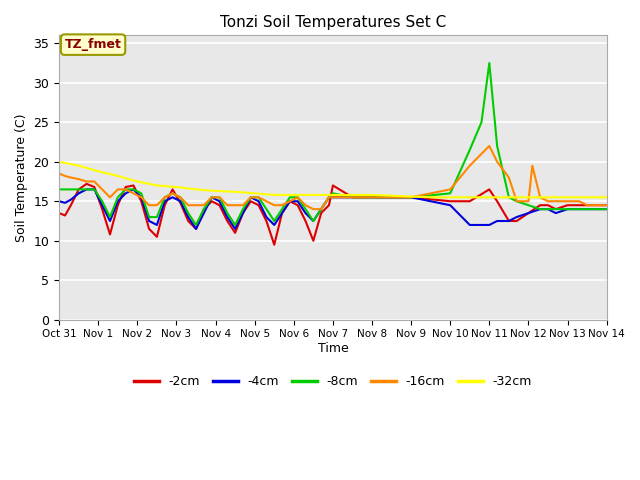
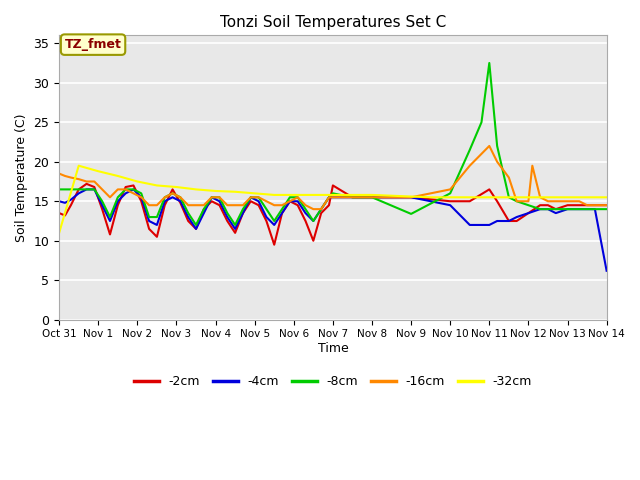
-32cm/Oct 31: 20.0 -> 11.0
-8cm/Nov 9: 15.5 -> 13.4
-4cm/Nov 14: 14.0 -> 6.2
